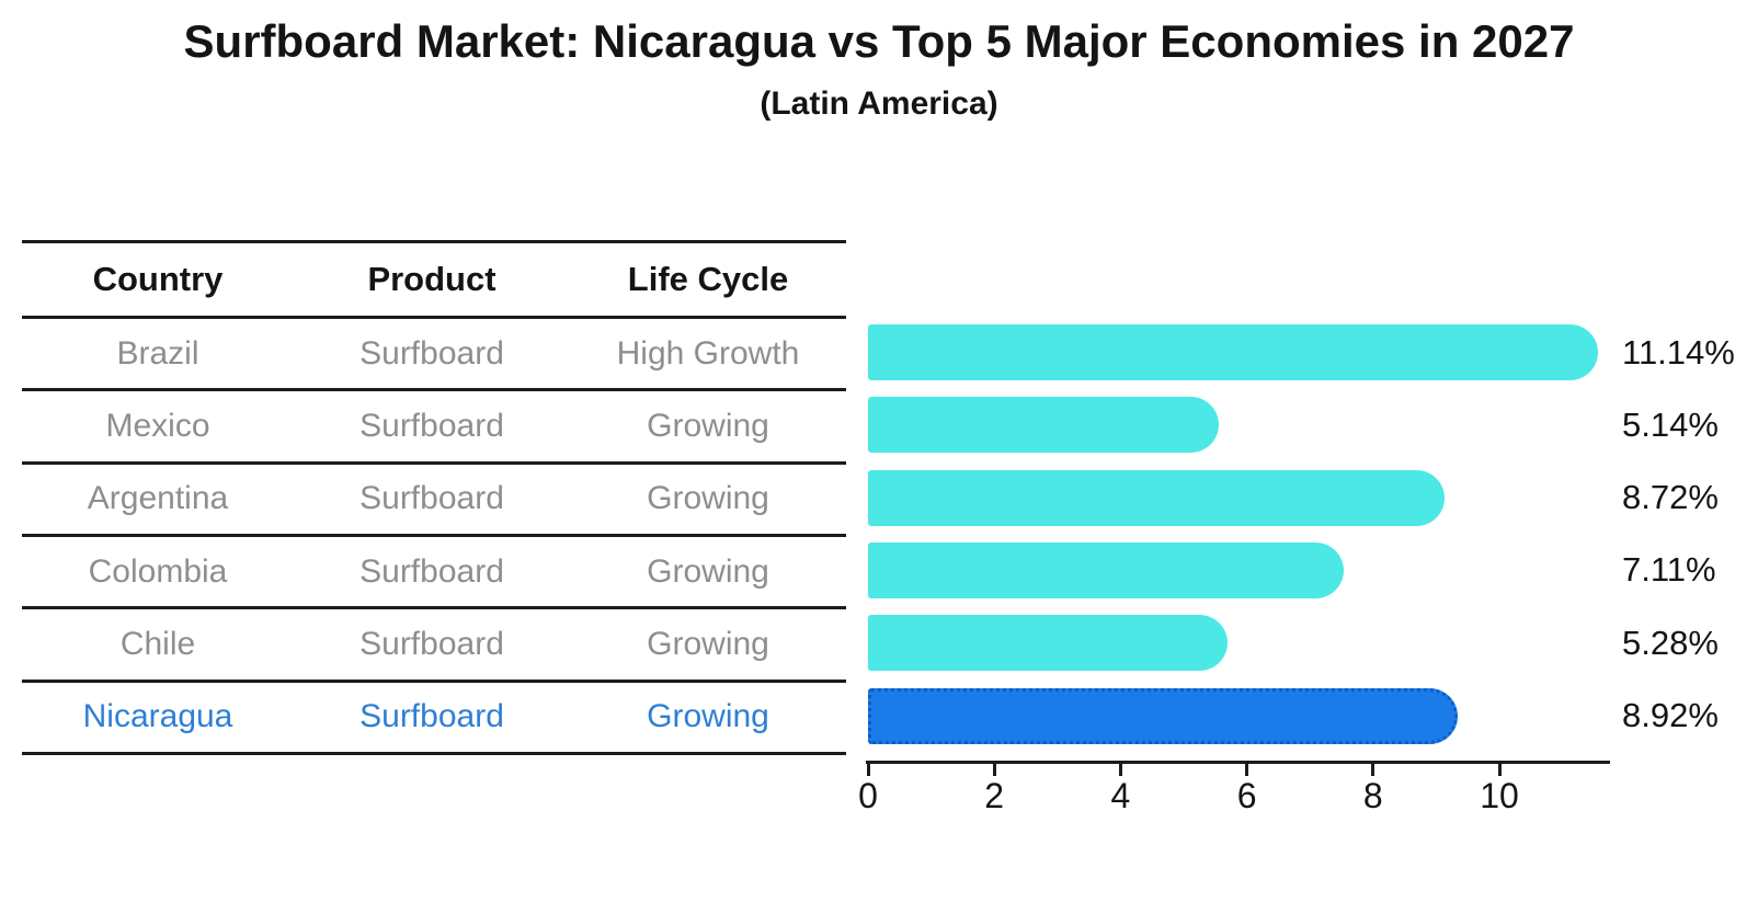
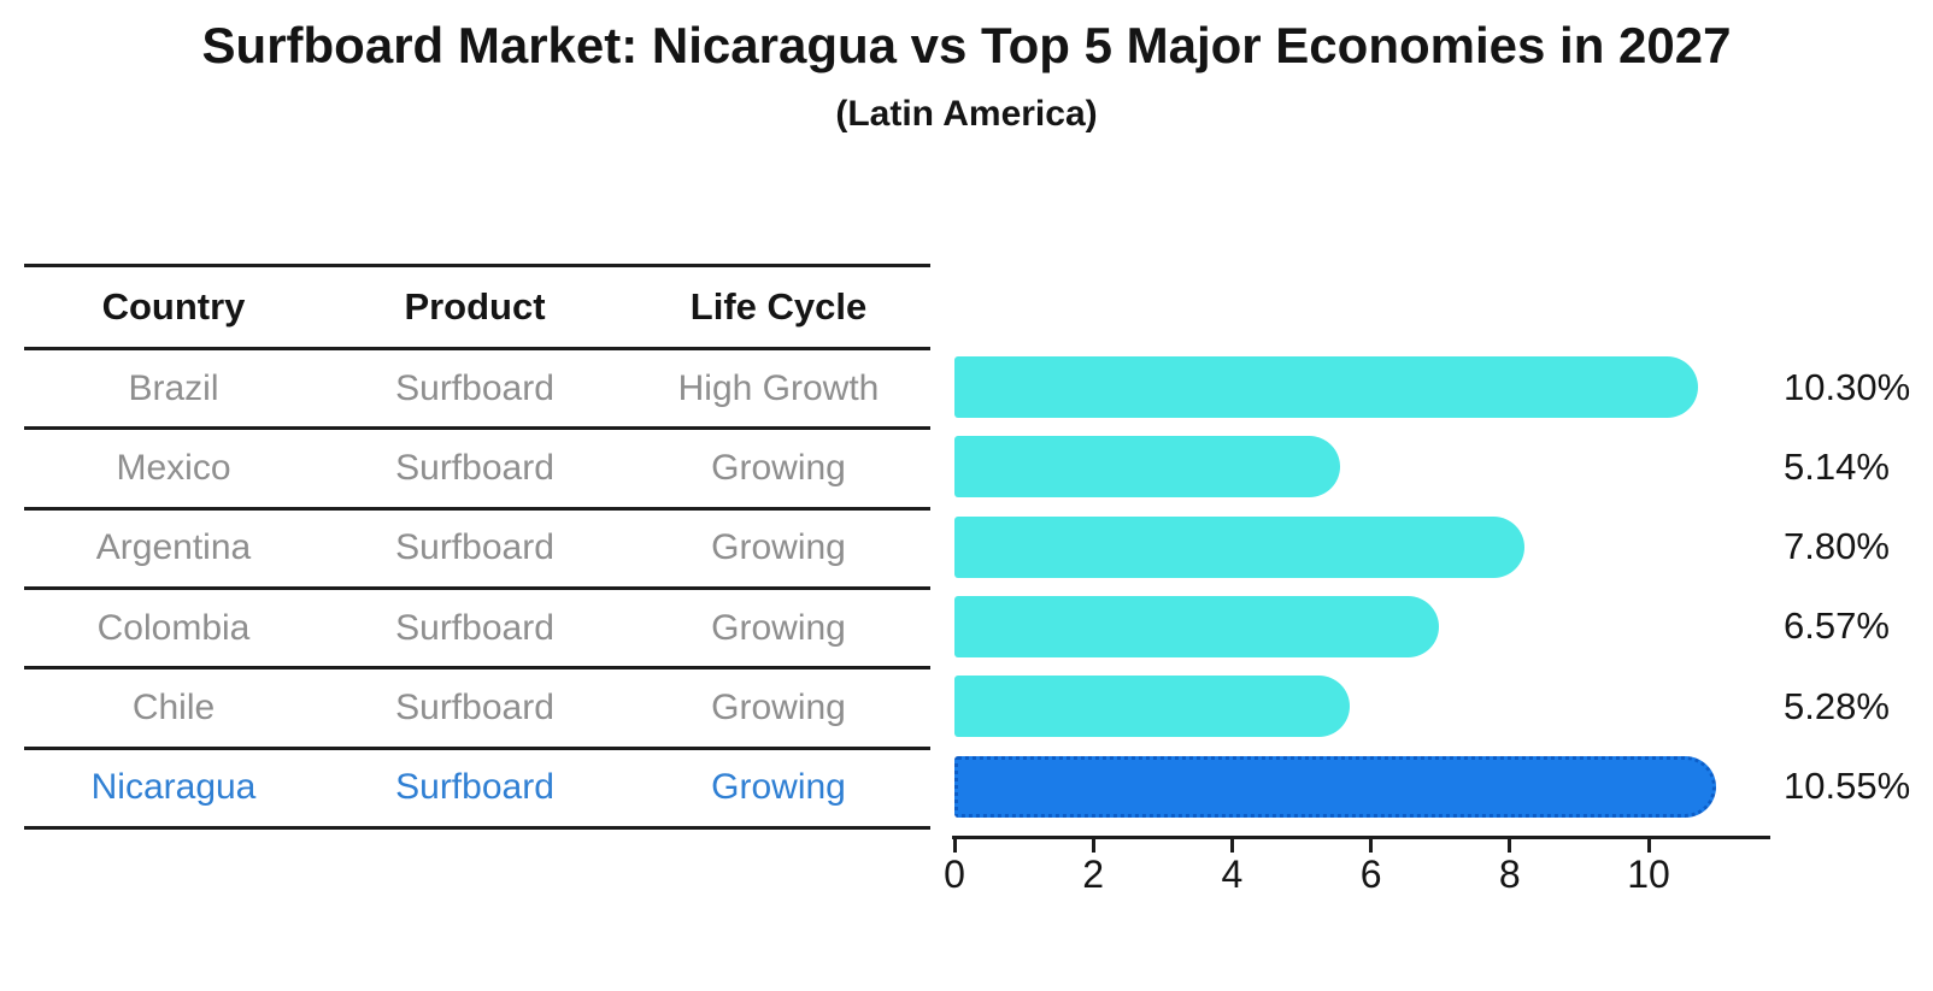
Brazil: 11.14% -> 10.30%
Argentina: 8.72% -> 7.80%
Colombia: 7.11% -> 6.57%
Nicaragua: 8.92% -> 10.55%
